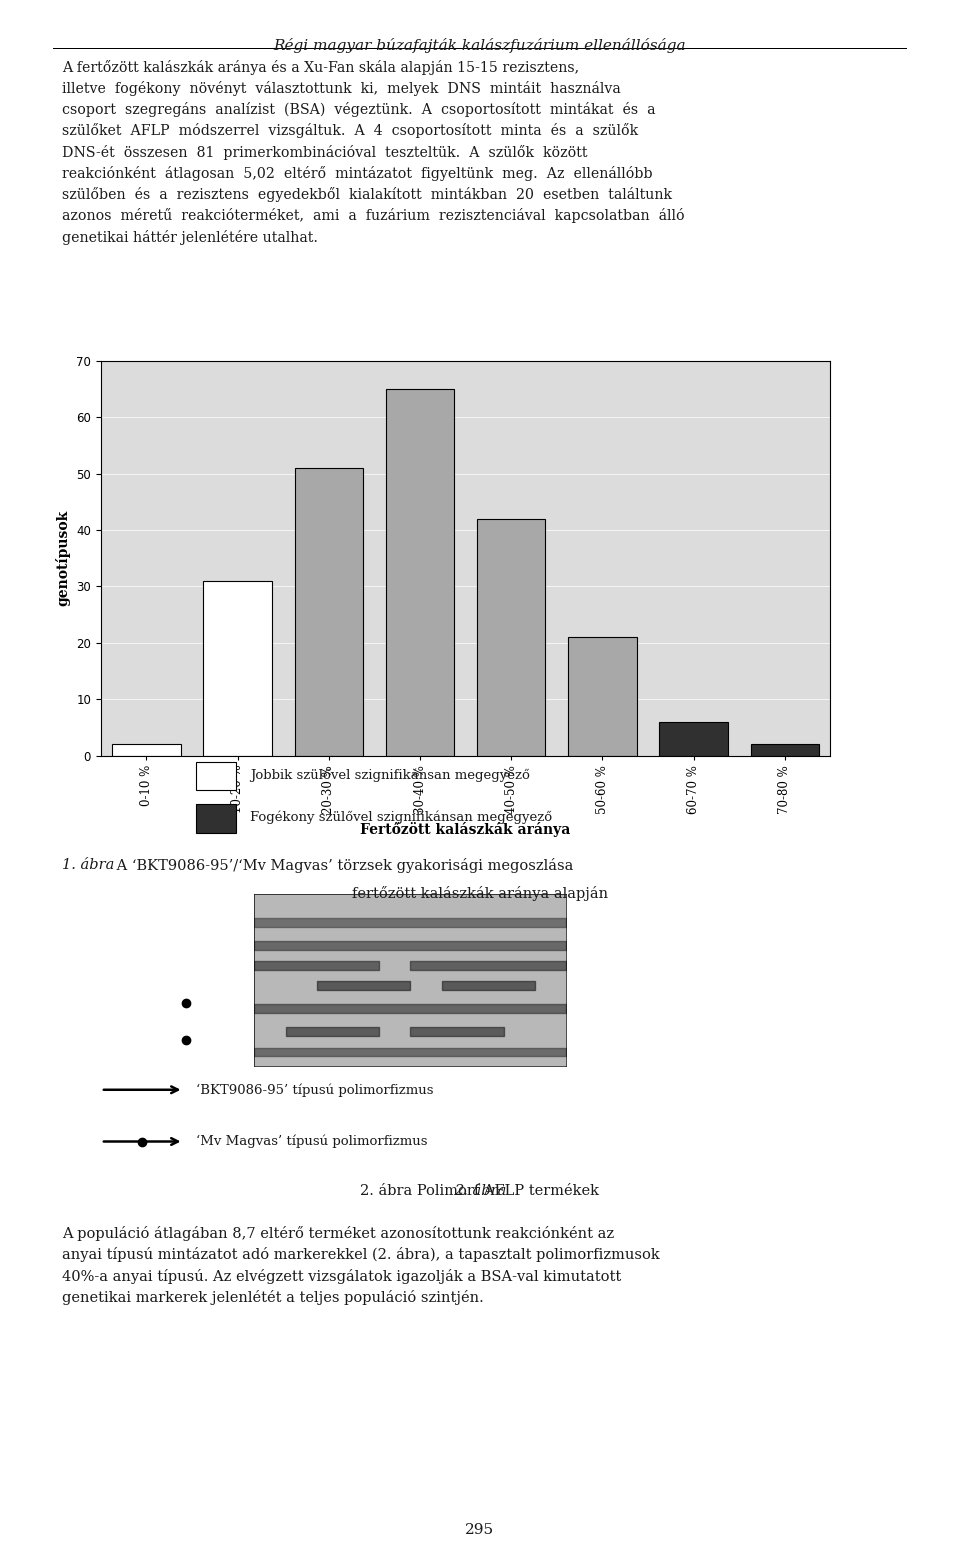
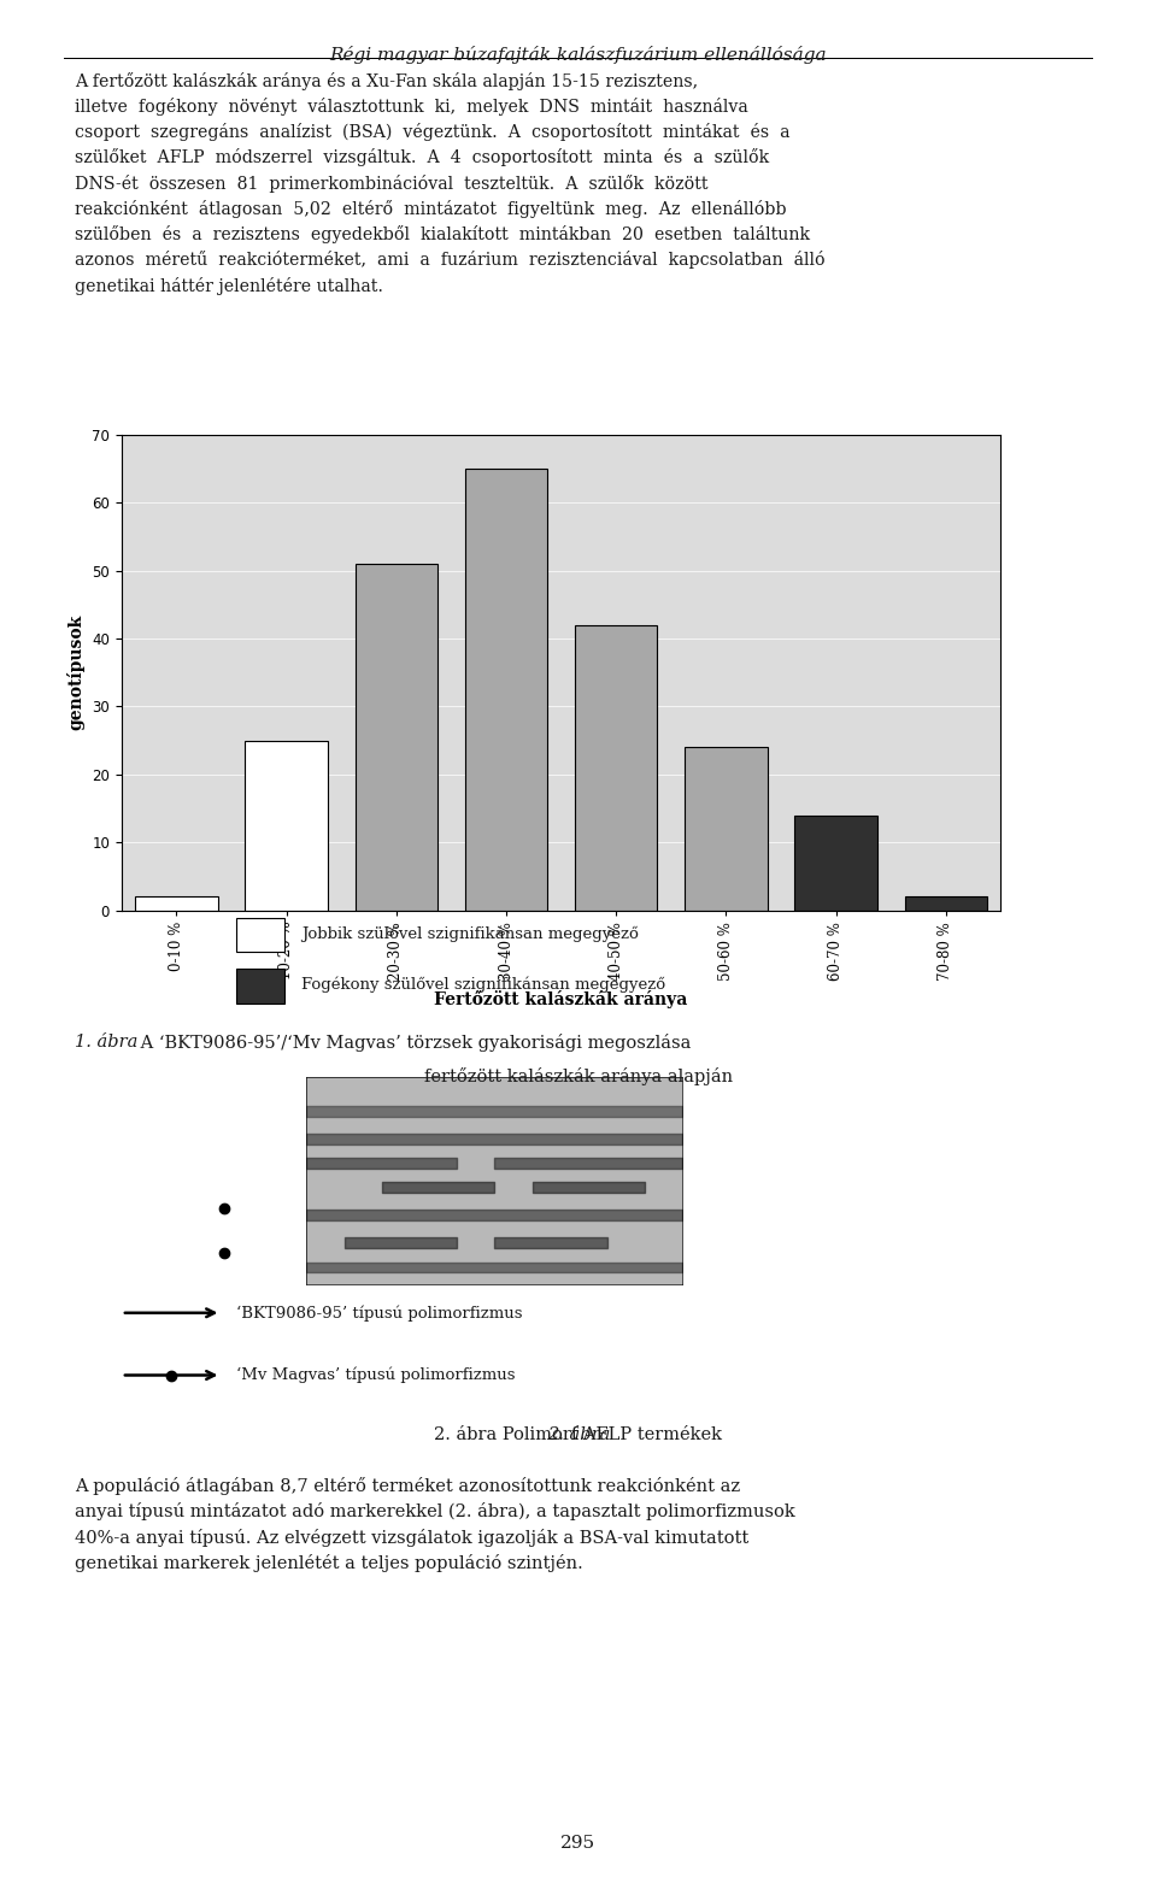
10-20 %: 31 -> 25
50-60 %: 21 -> 24
60-70 %: 6 -> 14
